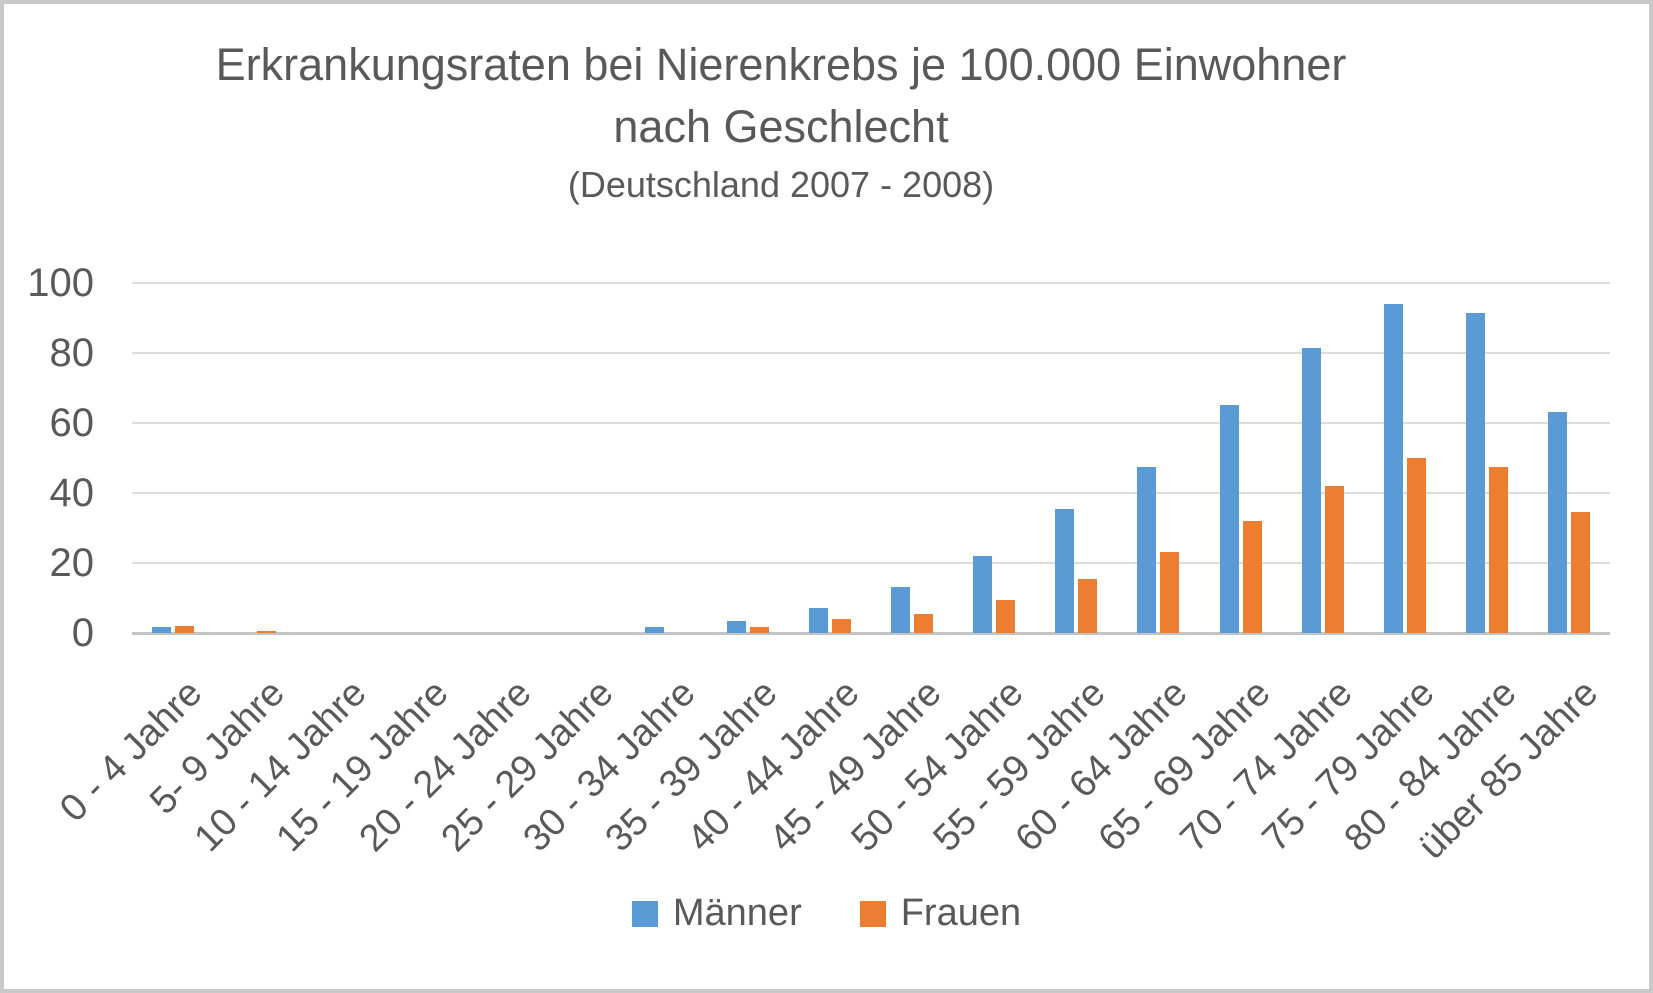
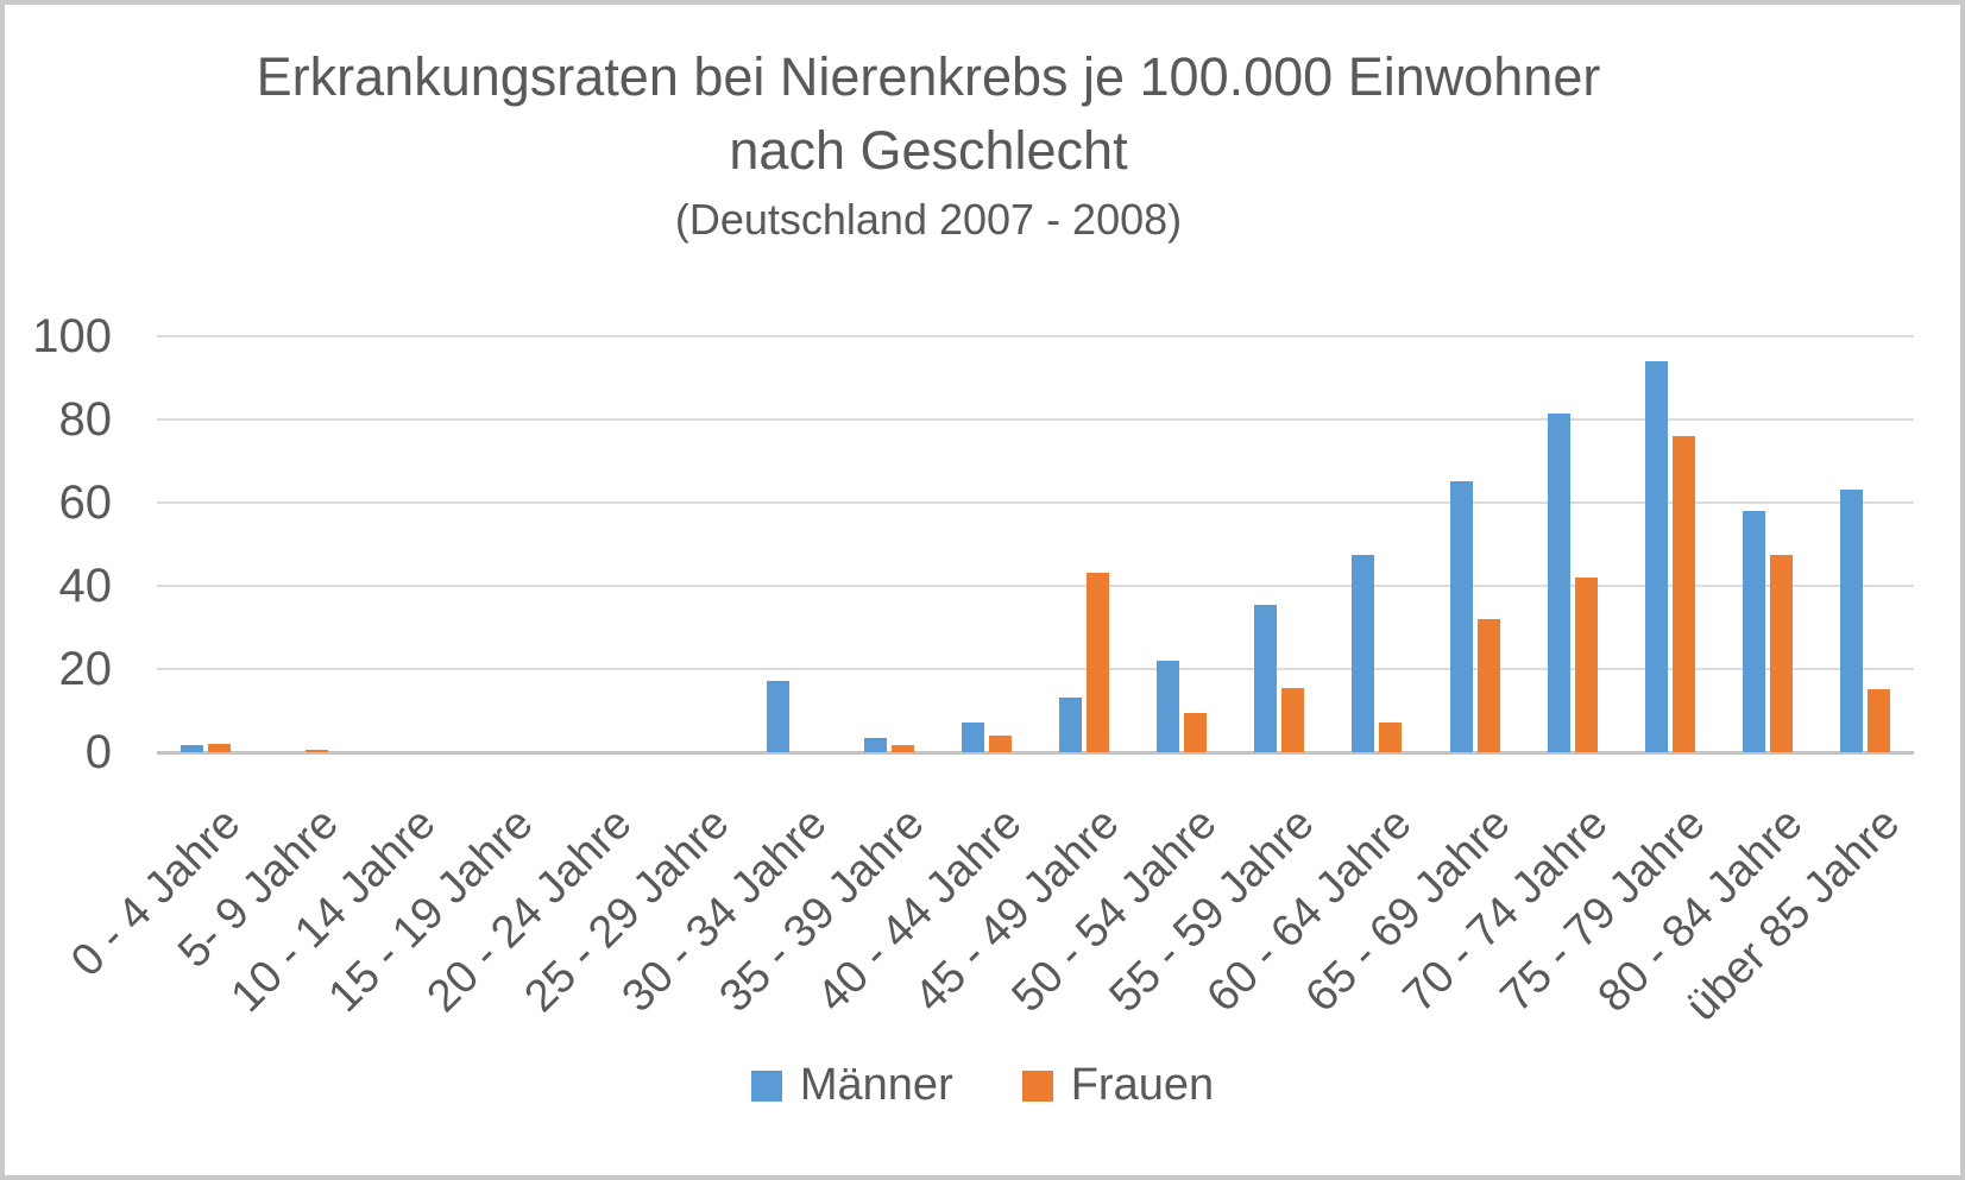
Männer/30 - 34 Jahre: 2 -> 17
Frauen/45 - 49 Jahre: 6 -> 43
Frauen/60 - 64 Jahre: 23 -> 7
Frauen/75 - 79 Jahre: 50 -> 76
Männer/80 - 84 Jahre: 92 -> 58
Frauen/über 85 Jahre: 34 -> 15
